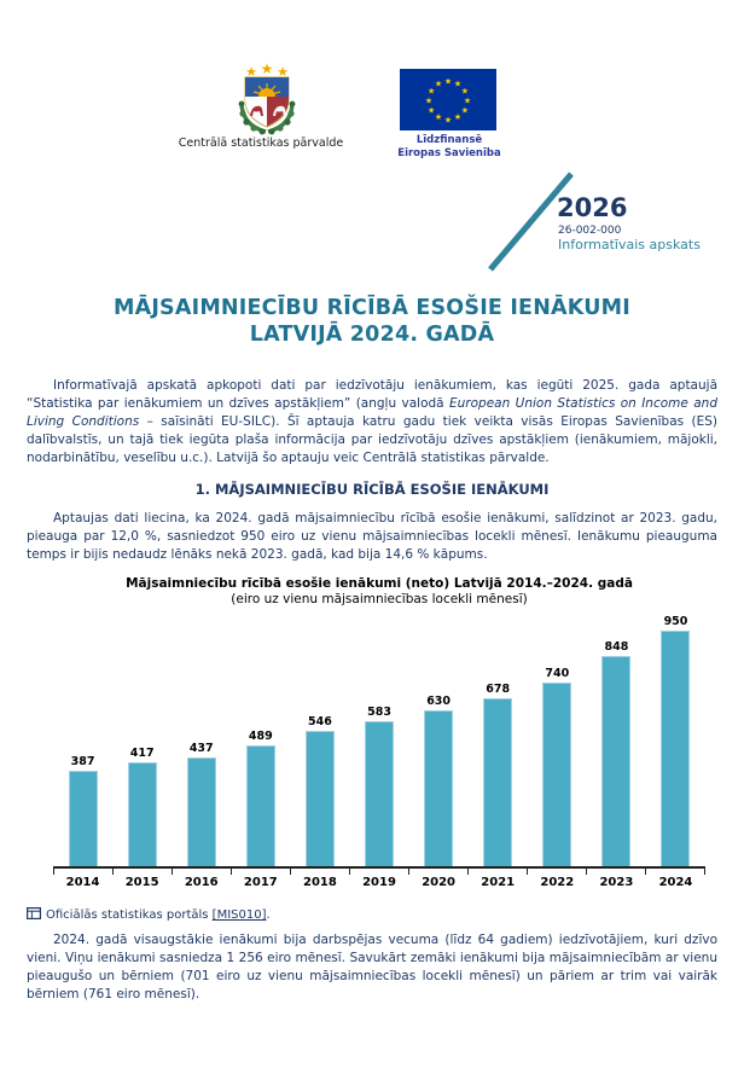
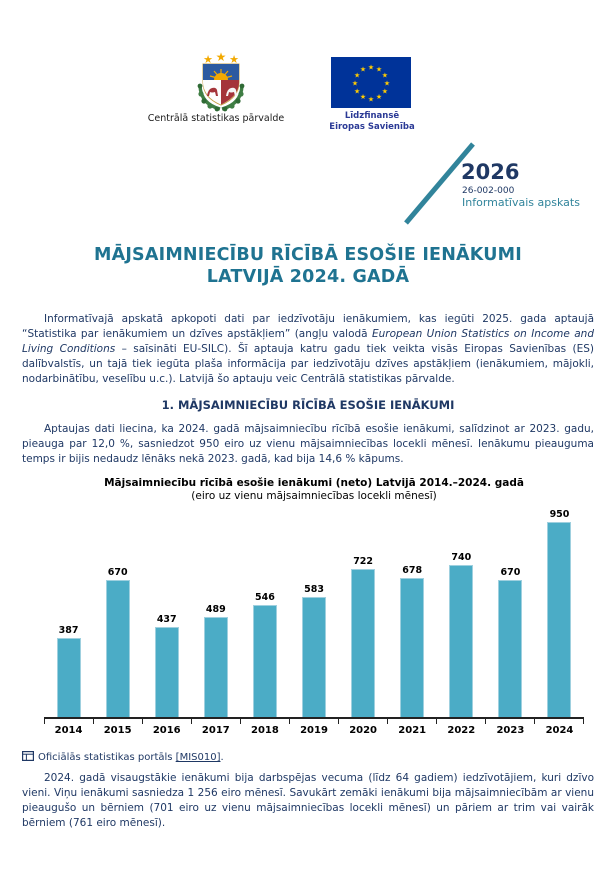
2015: 417 -> 670
2020: 630 -> 722
2023: 848 -> 670
